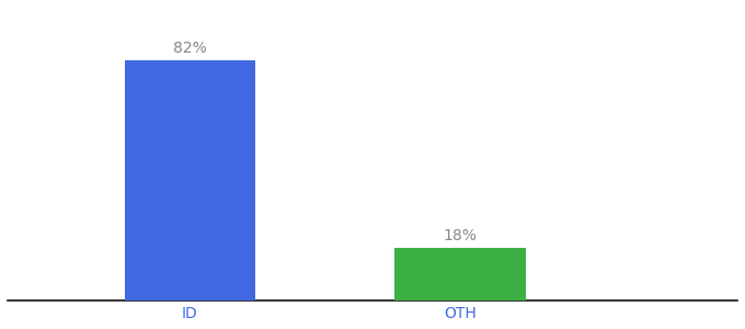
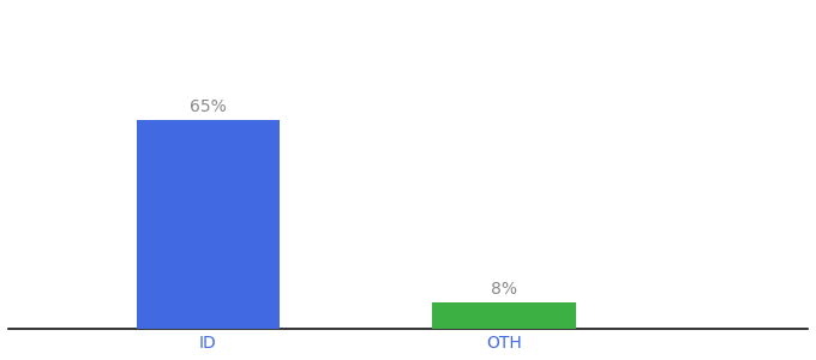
ID: 82% -> 65%
OTH: 18% -> 8%
